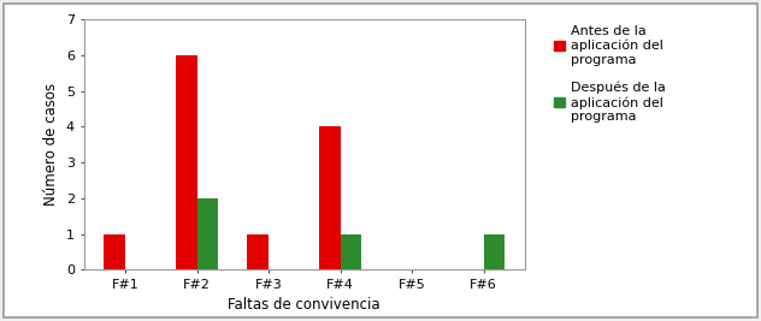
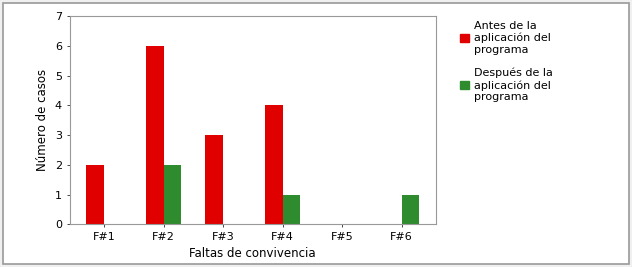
Antes de la aplicación del programa/F#1: 1 -> 2
Antes de la aplicación del programa/F#3: 1 -> 3
